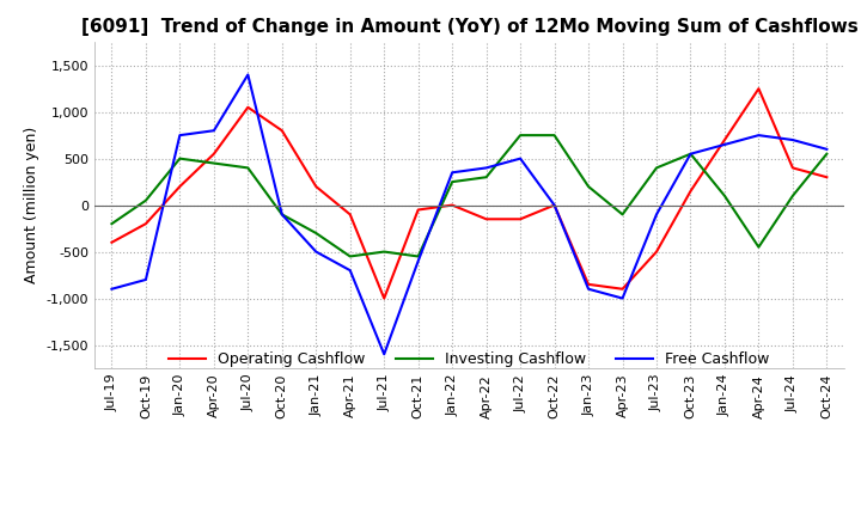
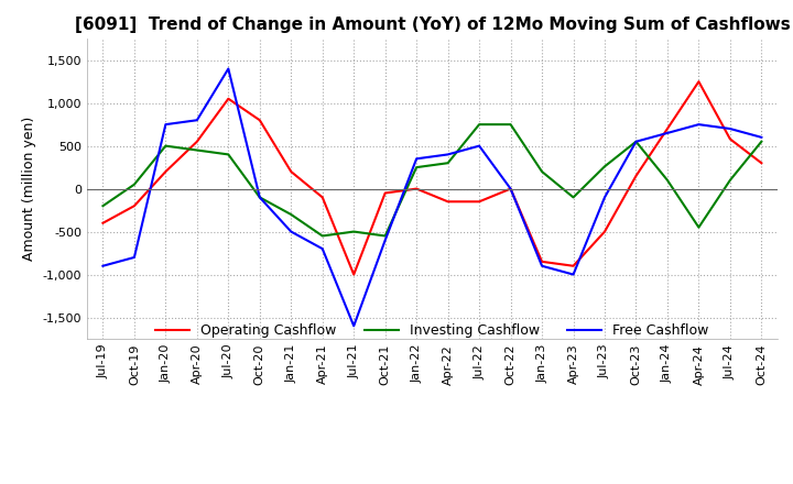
Investing Cashflow/Jul-23: 400 -> 260
Operating Cashflow/Jul-24: 400 -> 580
